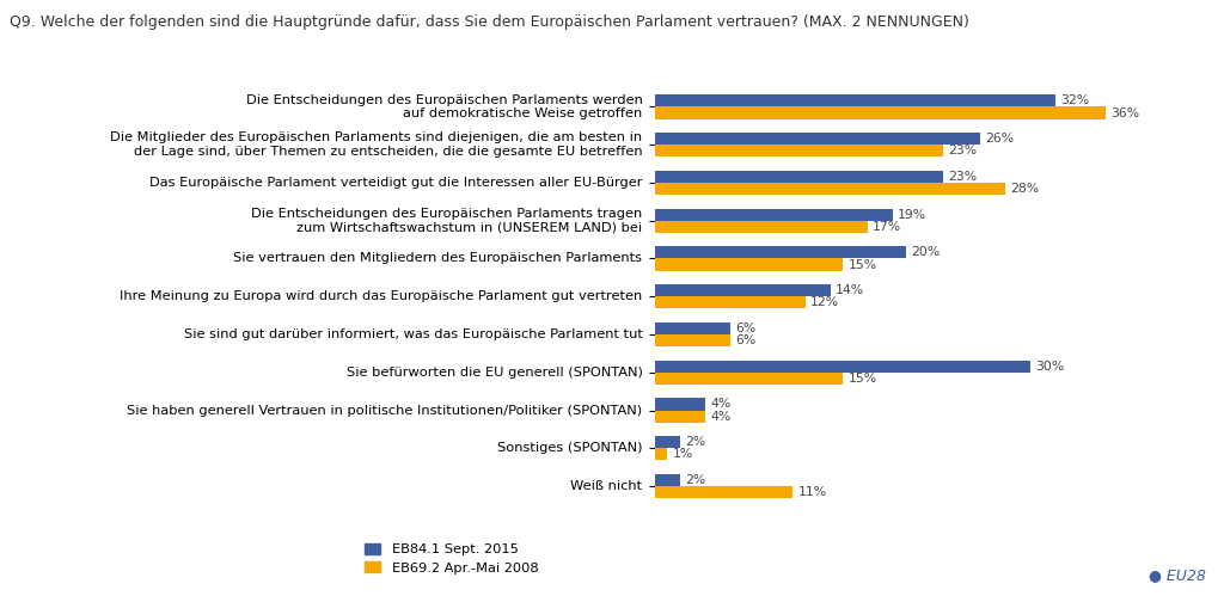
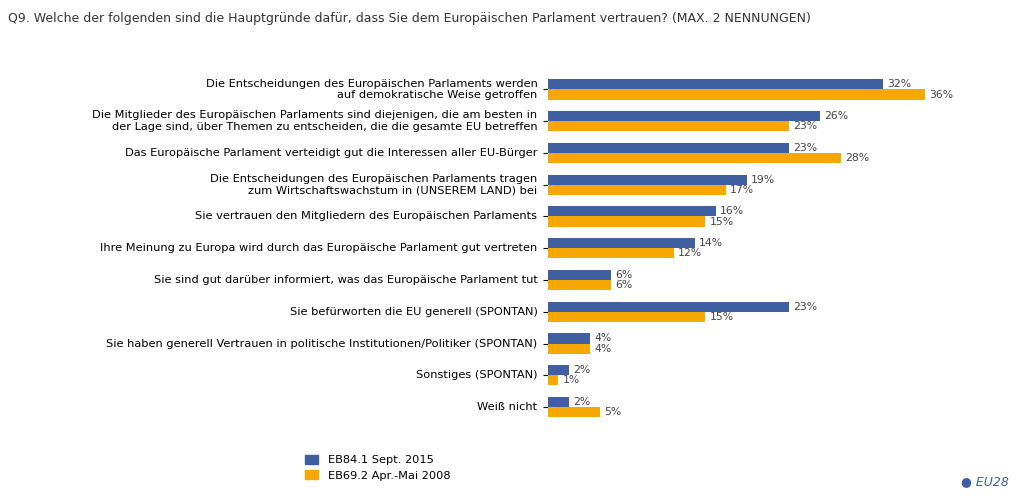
EB84.1 Sept. 2015/Sie vertrauen den Mitgliedern des Europäischen Parlaments: 20% -> 16%
EB84.1 Sept. 2015/Sie befürworten die EU generell (SPONTAN): 30% -> 23%
EB69.2 Apr.-Mai 2008/Weiß nicht: 11% -> 5%
